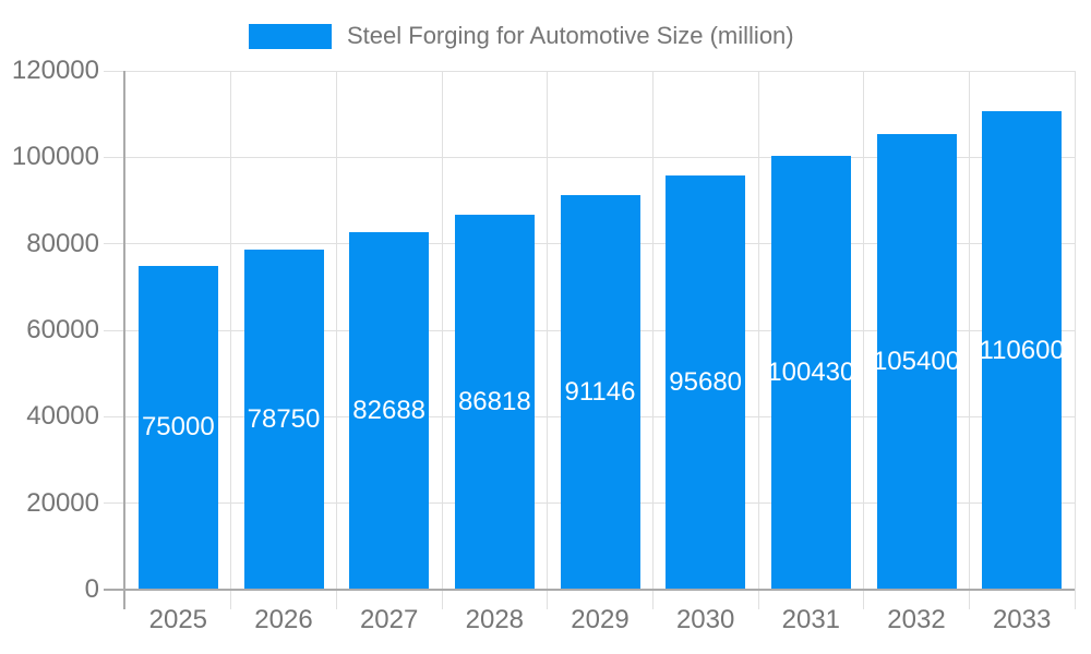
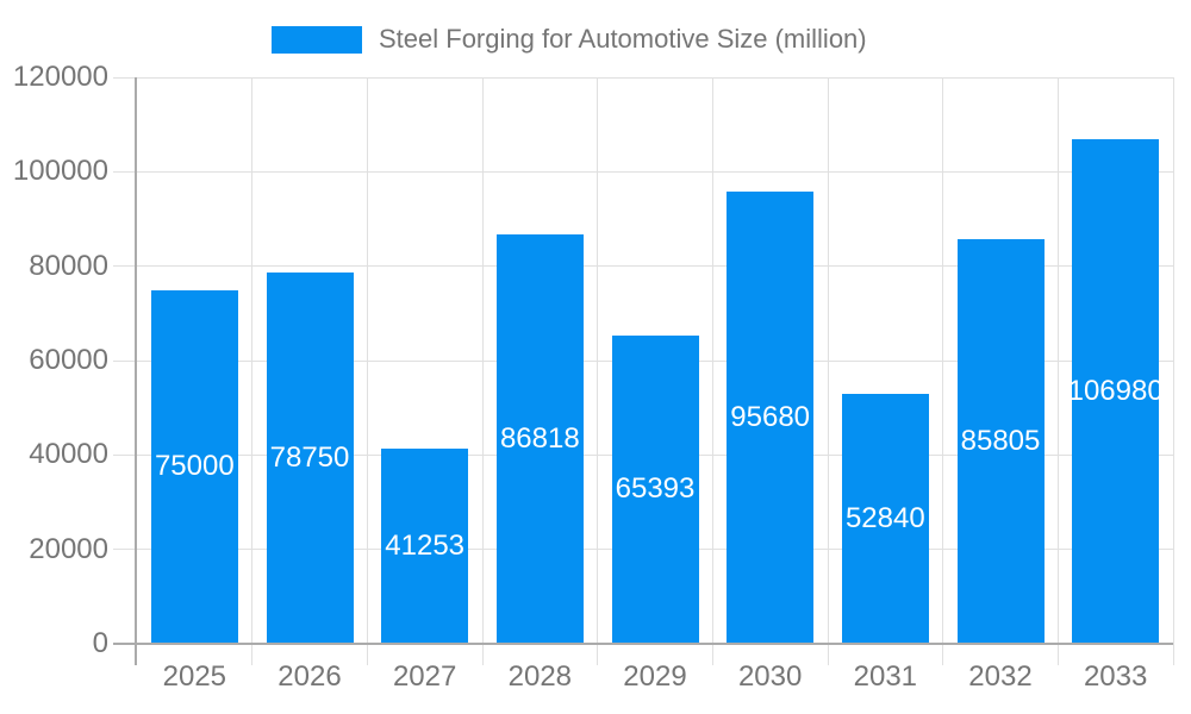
2027: 82688 -> 41253
2029: 91146 -> 65393
2031: 100430 -> 52840
2032: 105400 -> 85805
2033: 110600 -> 106980
